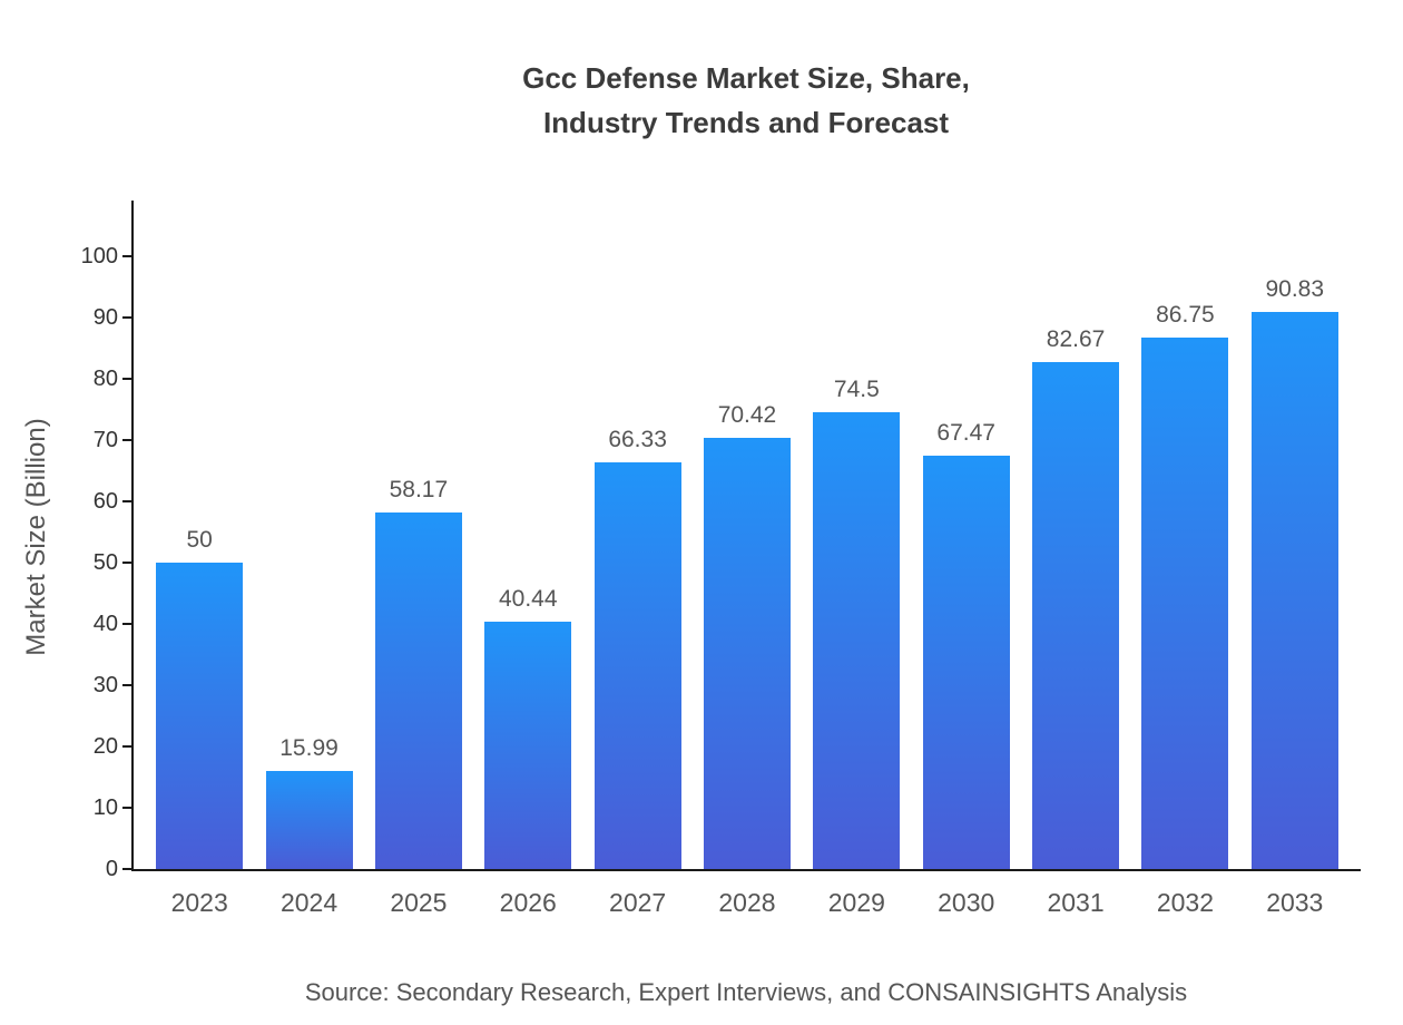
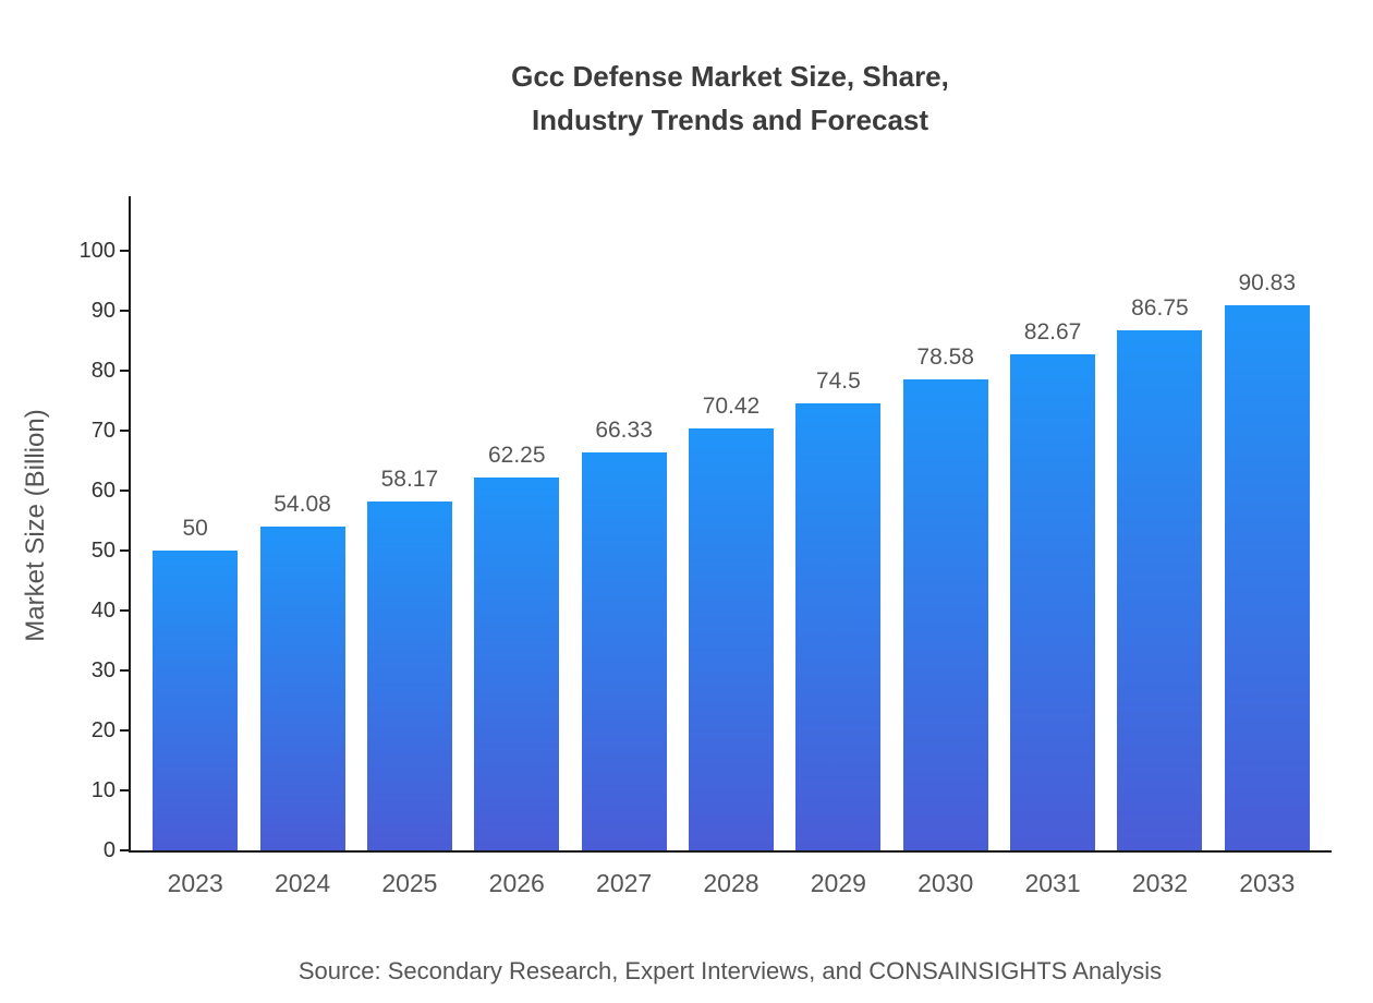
2024: 15.99 -> 54.08
2026: 40.44 -> 62.25
2030: 67.47 -> 78.58
